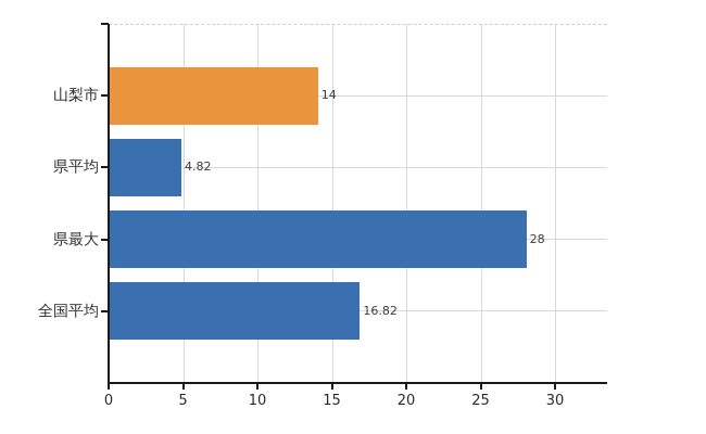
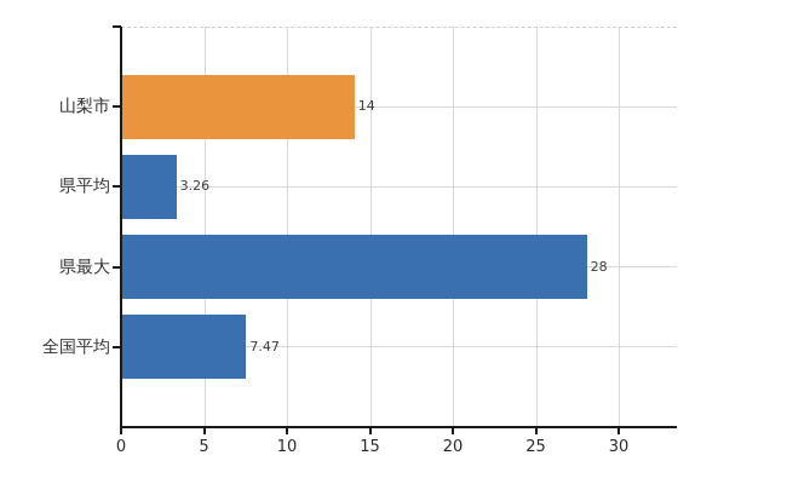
県平均: 4.82 -> 3.26
全国平均: 16.82 -> 7.47
